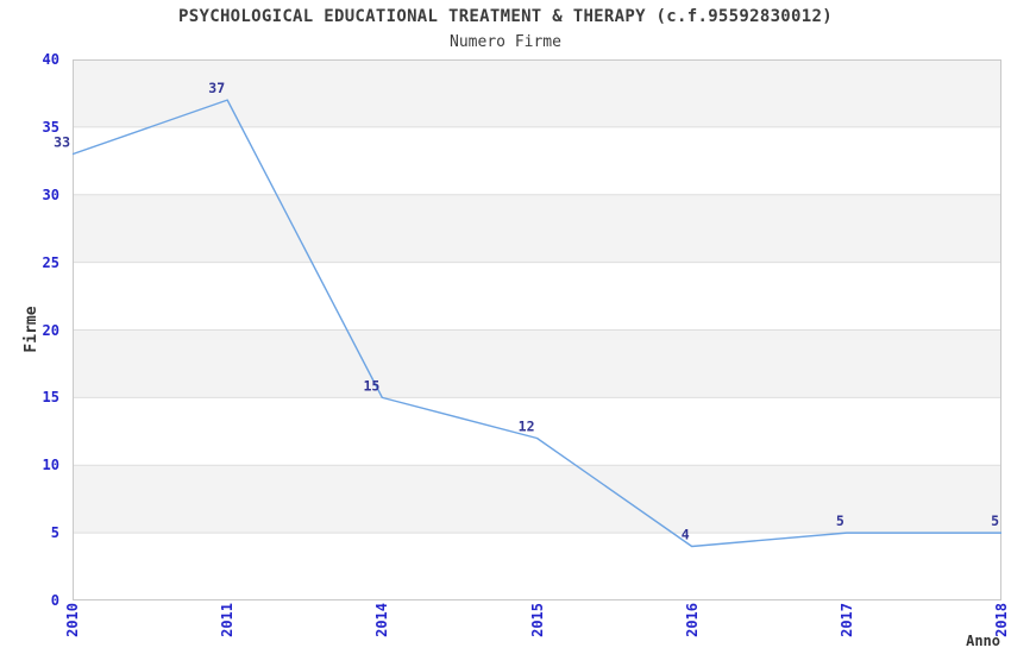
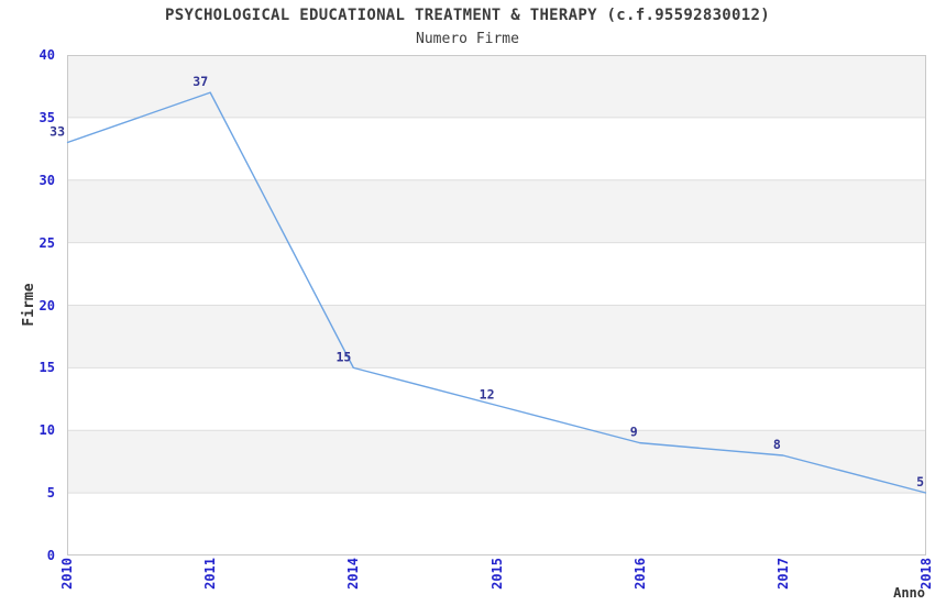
2016: 4 -> 9
2017: 5 -> 8
